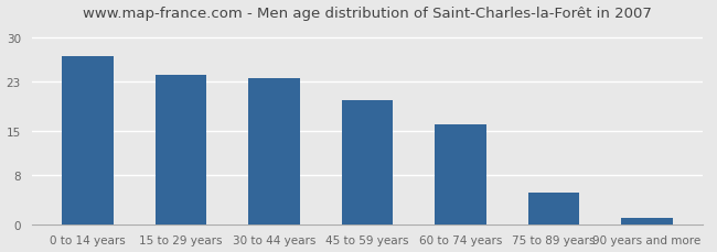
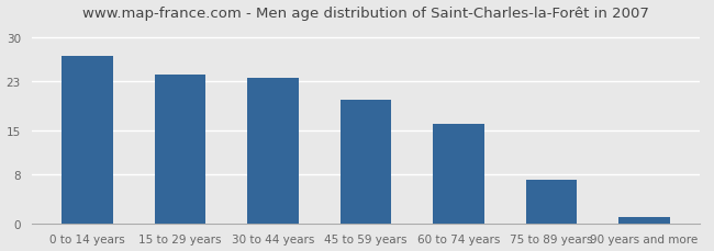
75 to 89 years: 5.0 -> 7.0
